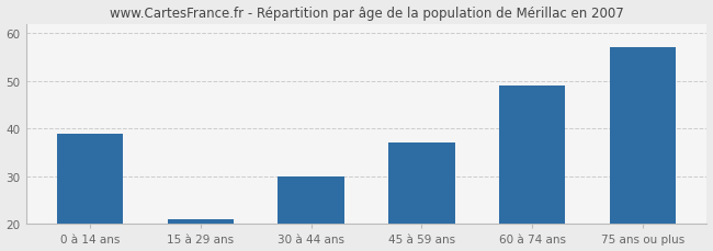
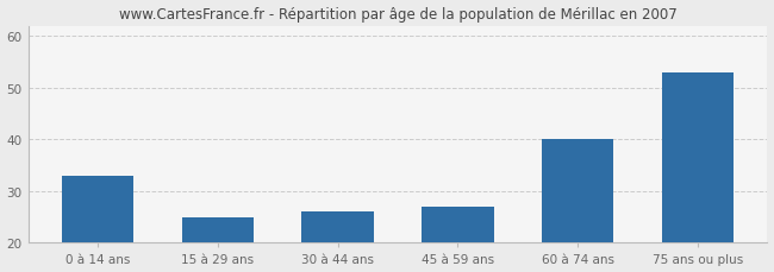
0 à 14 ans: 39 -> 33
15 à 29 ans: 21 -> 25
30 à 44 ans: 30 -> 26
45 à 59 ans: 37 -> 27
60 à 74 ans: 49 -> 40
75 ans ou plus: 57 -> 53
